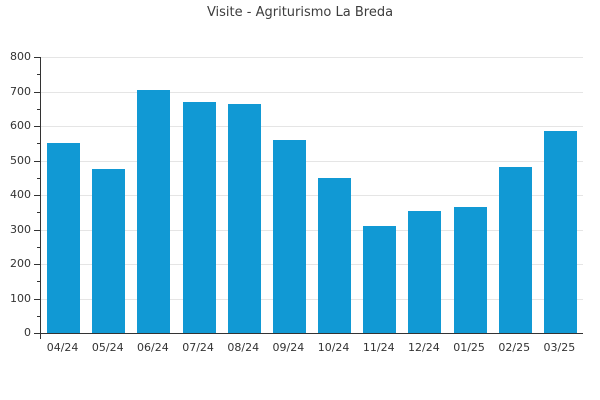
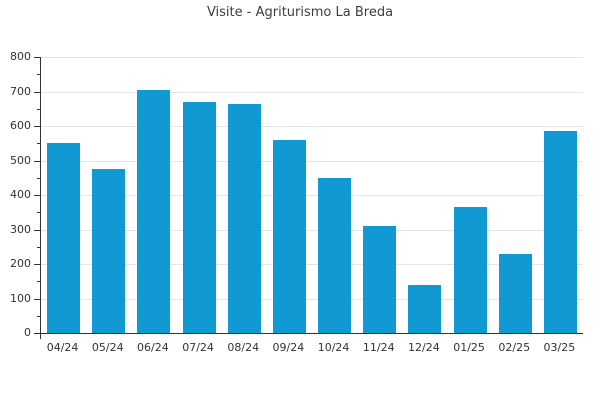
12/24: 360 -> 140
02/25: 480 -> 230
